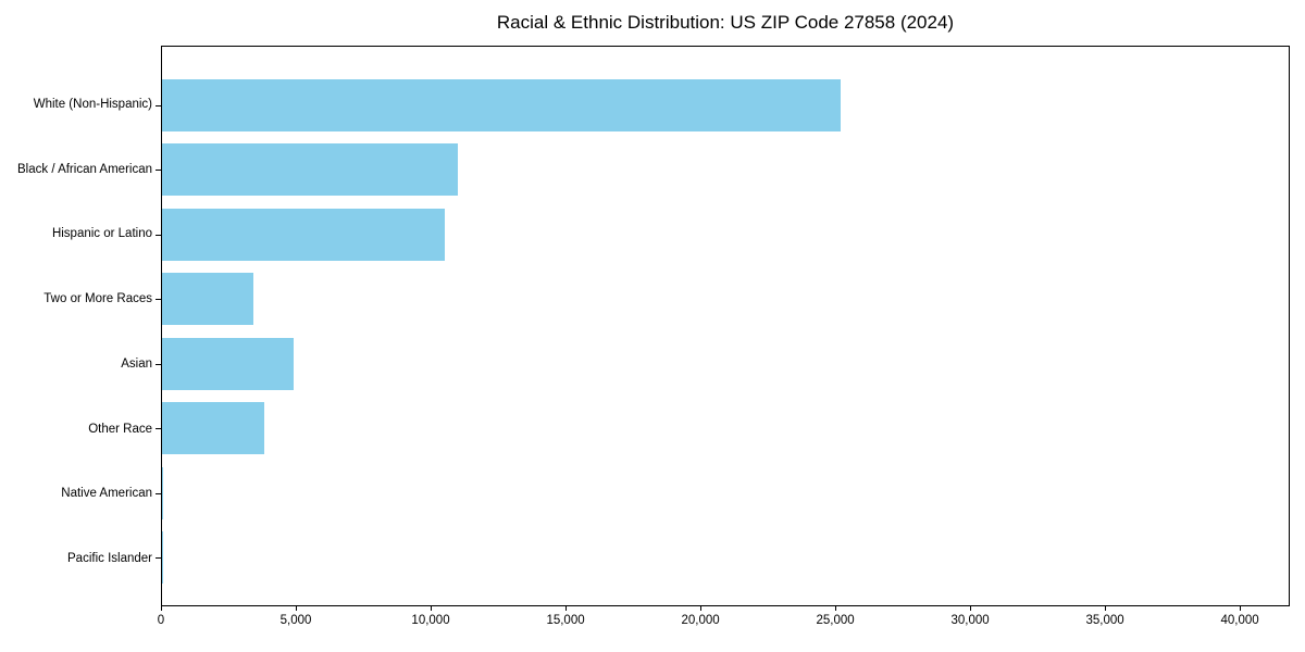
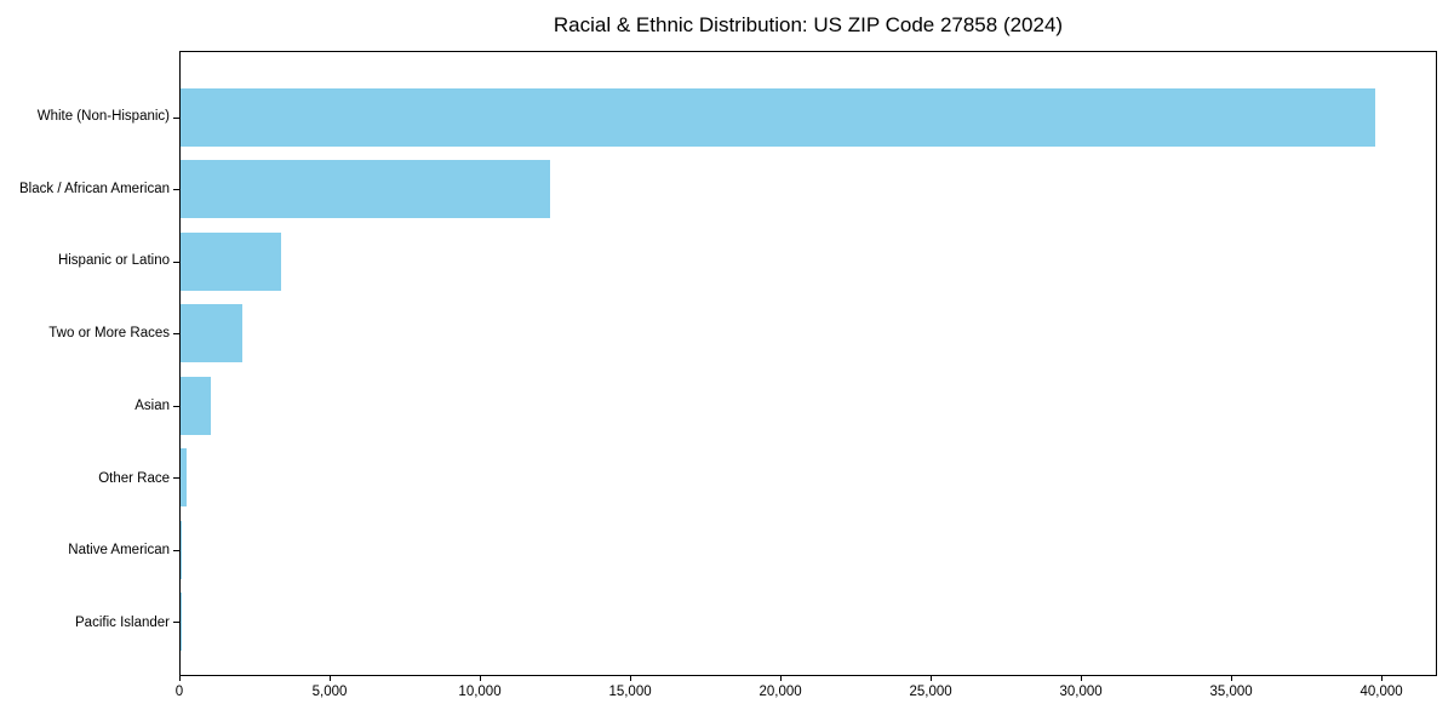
White (Non-Hispanic): 25200 -> 39800
Black / African American: 11000 -> 12300
Hispanic or Latino: 10500 -> 3400
Two or More Races: 3400 -> 2100
Asian: 4900 -> 1000
Other Race: 3800 -> 200
